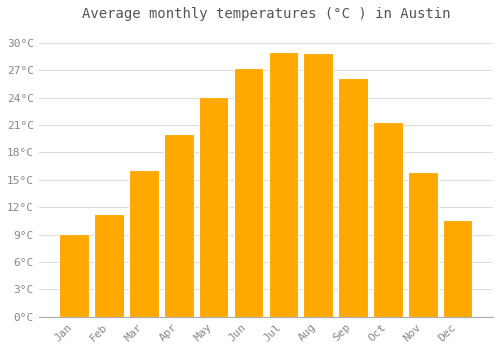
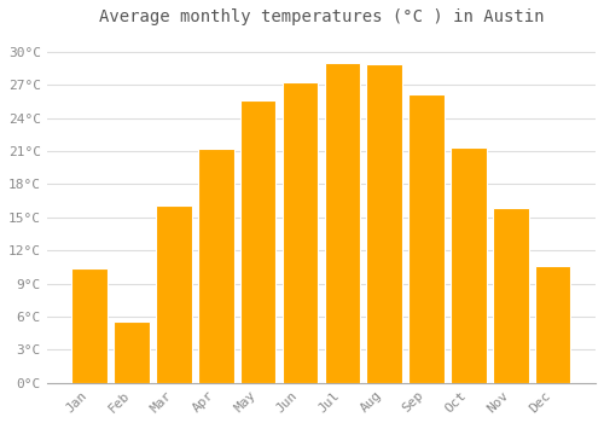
Jan: 9.1°C -> 10.4°C
Feb: 11.2°C -> 5.6°C
Apr: 20.0°C -> 21.2°C
May: 24.1°C -> 25.6°C
